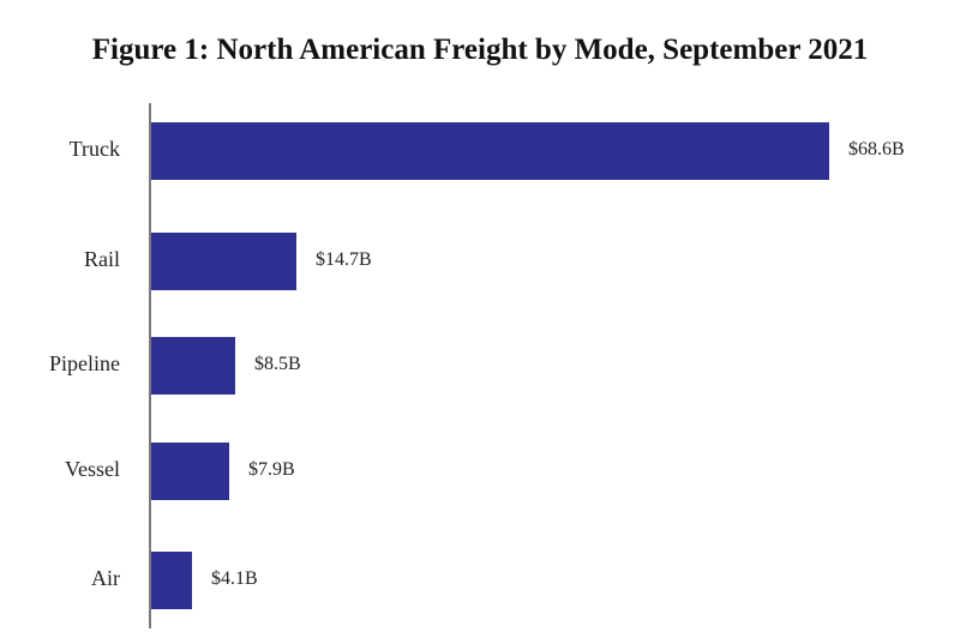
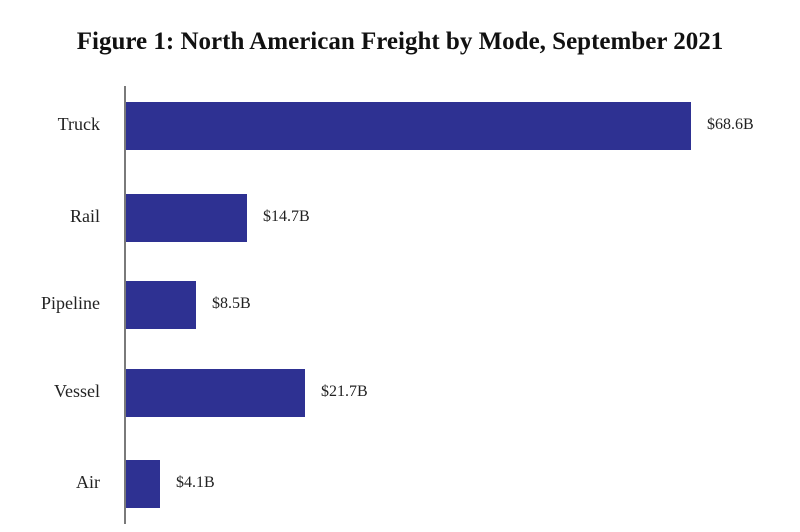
Vessel: $7.9B -> $21.7B
